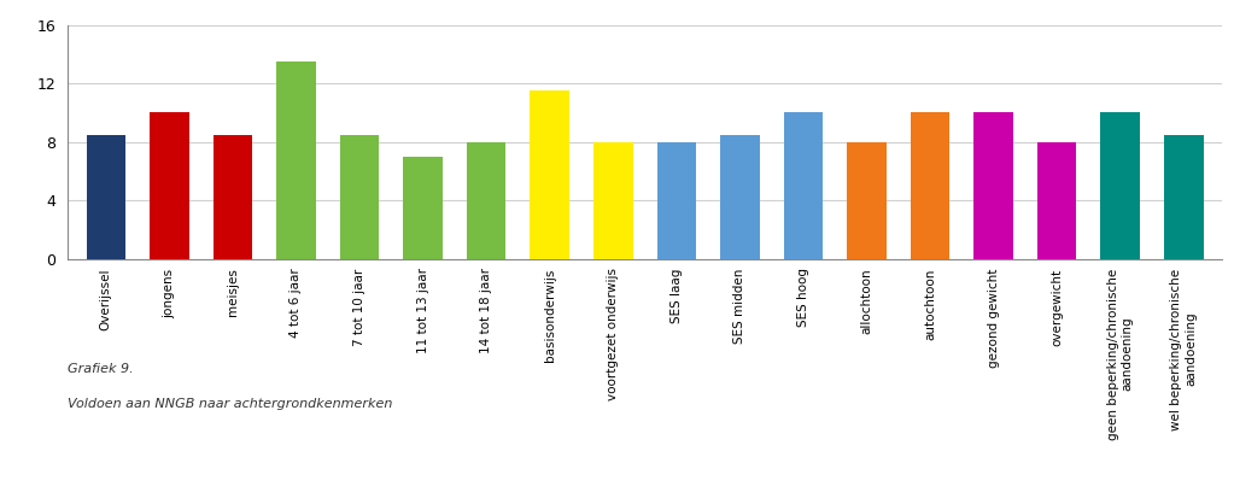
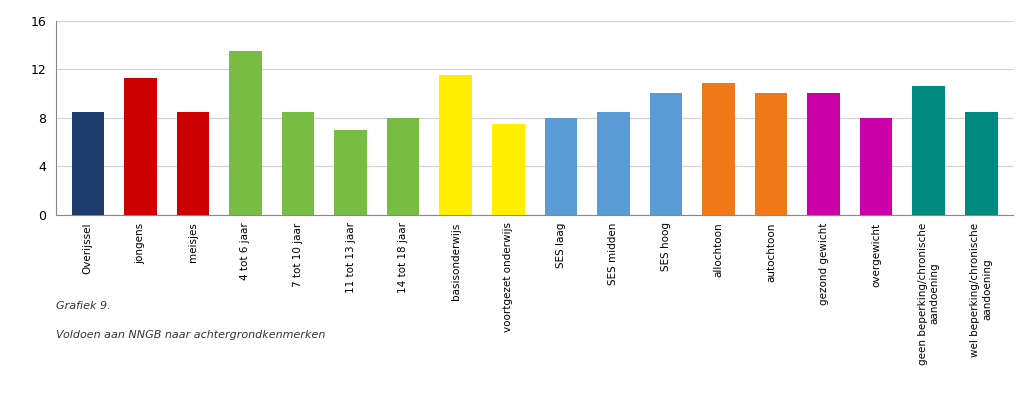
jongens: 10.0 -> 11.3
voortgezet onderwijs: 8.0 -> 7.5
allochtoon: 8.0 -> 10.9
geen beperking/chronische aandoening: 10.0 -> 10.6
